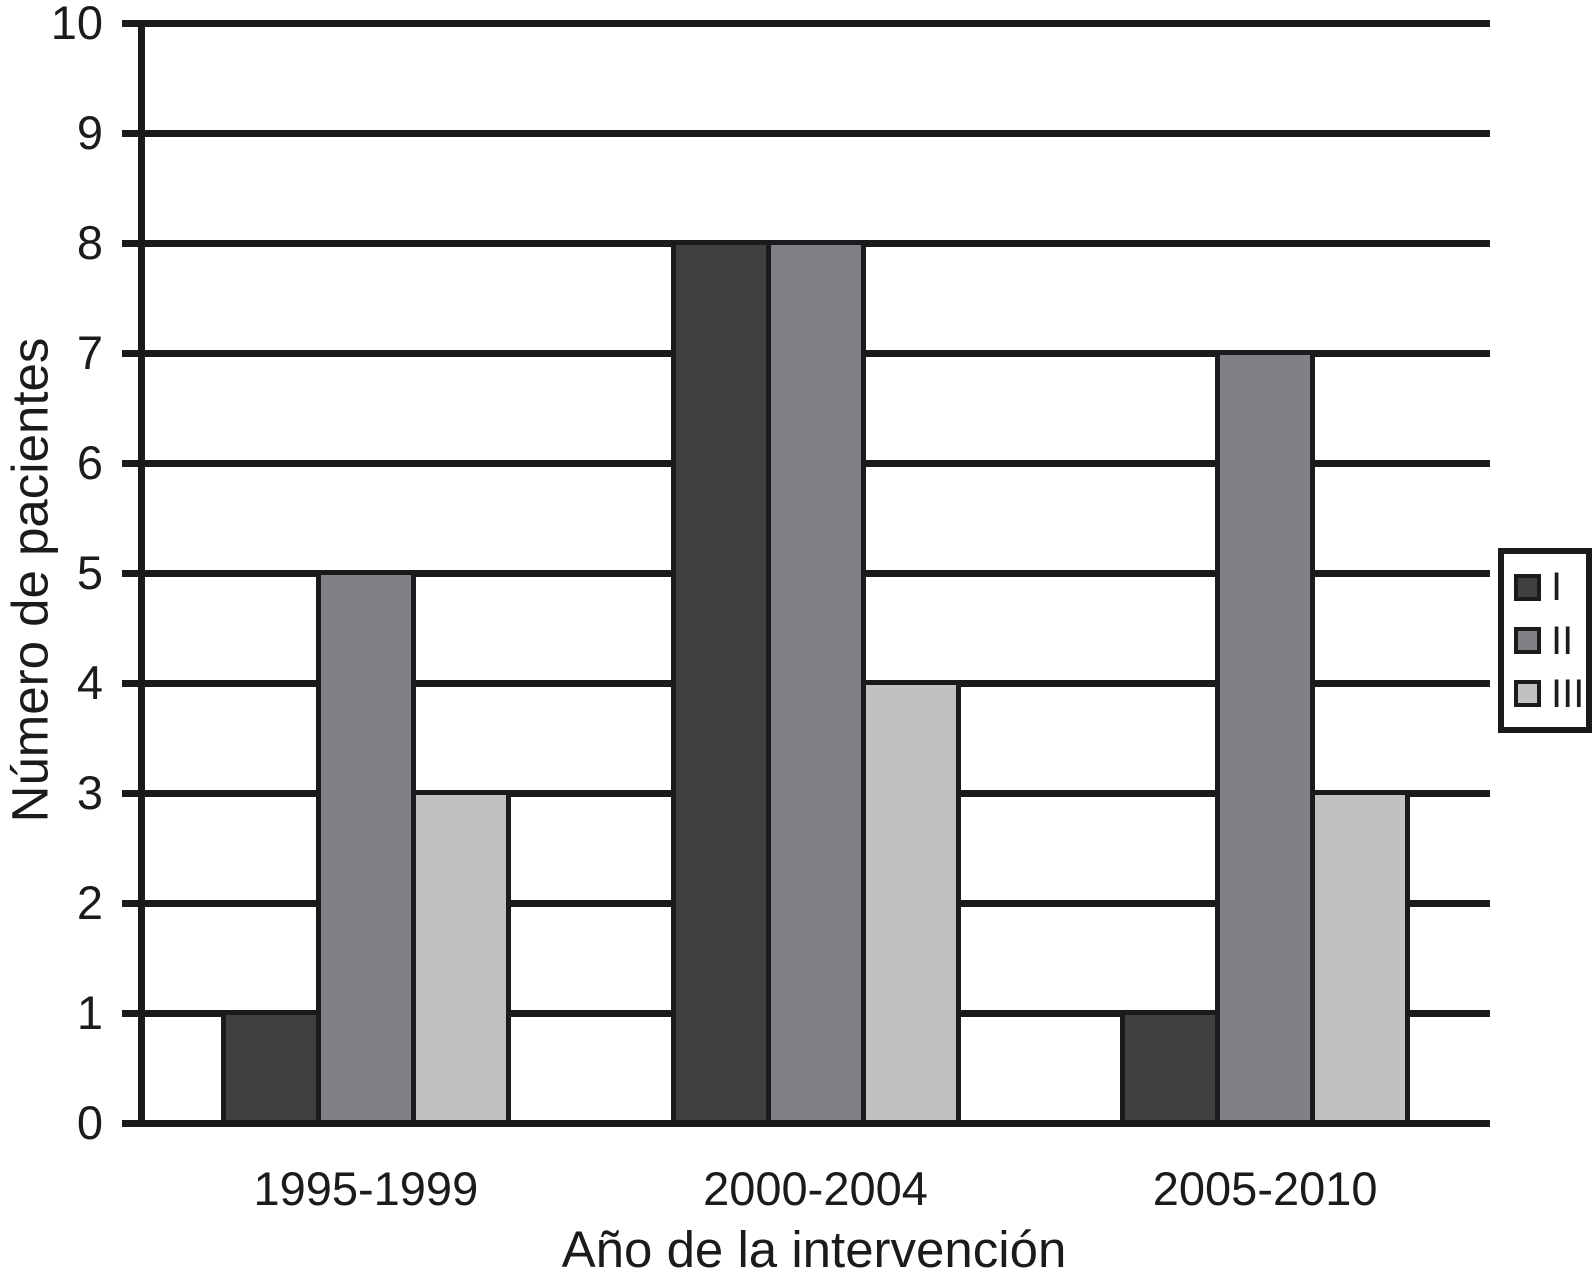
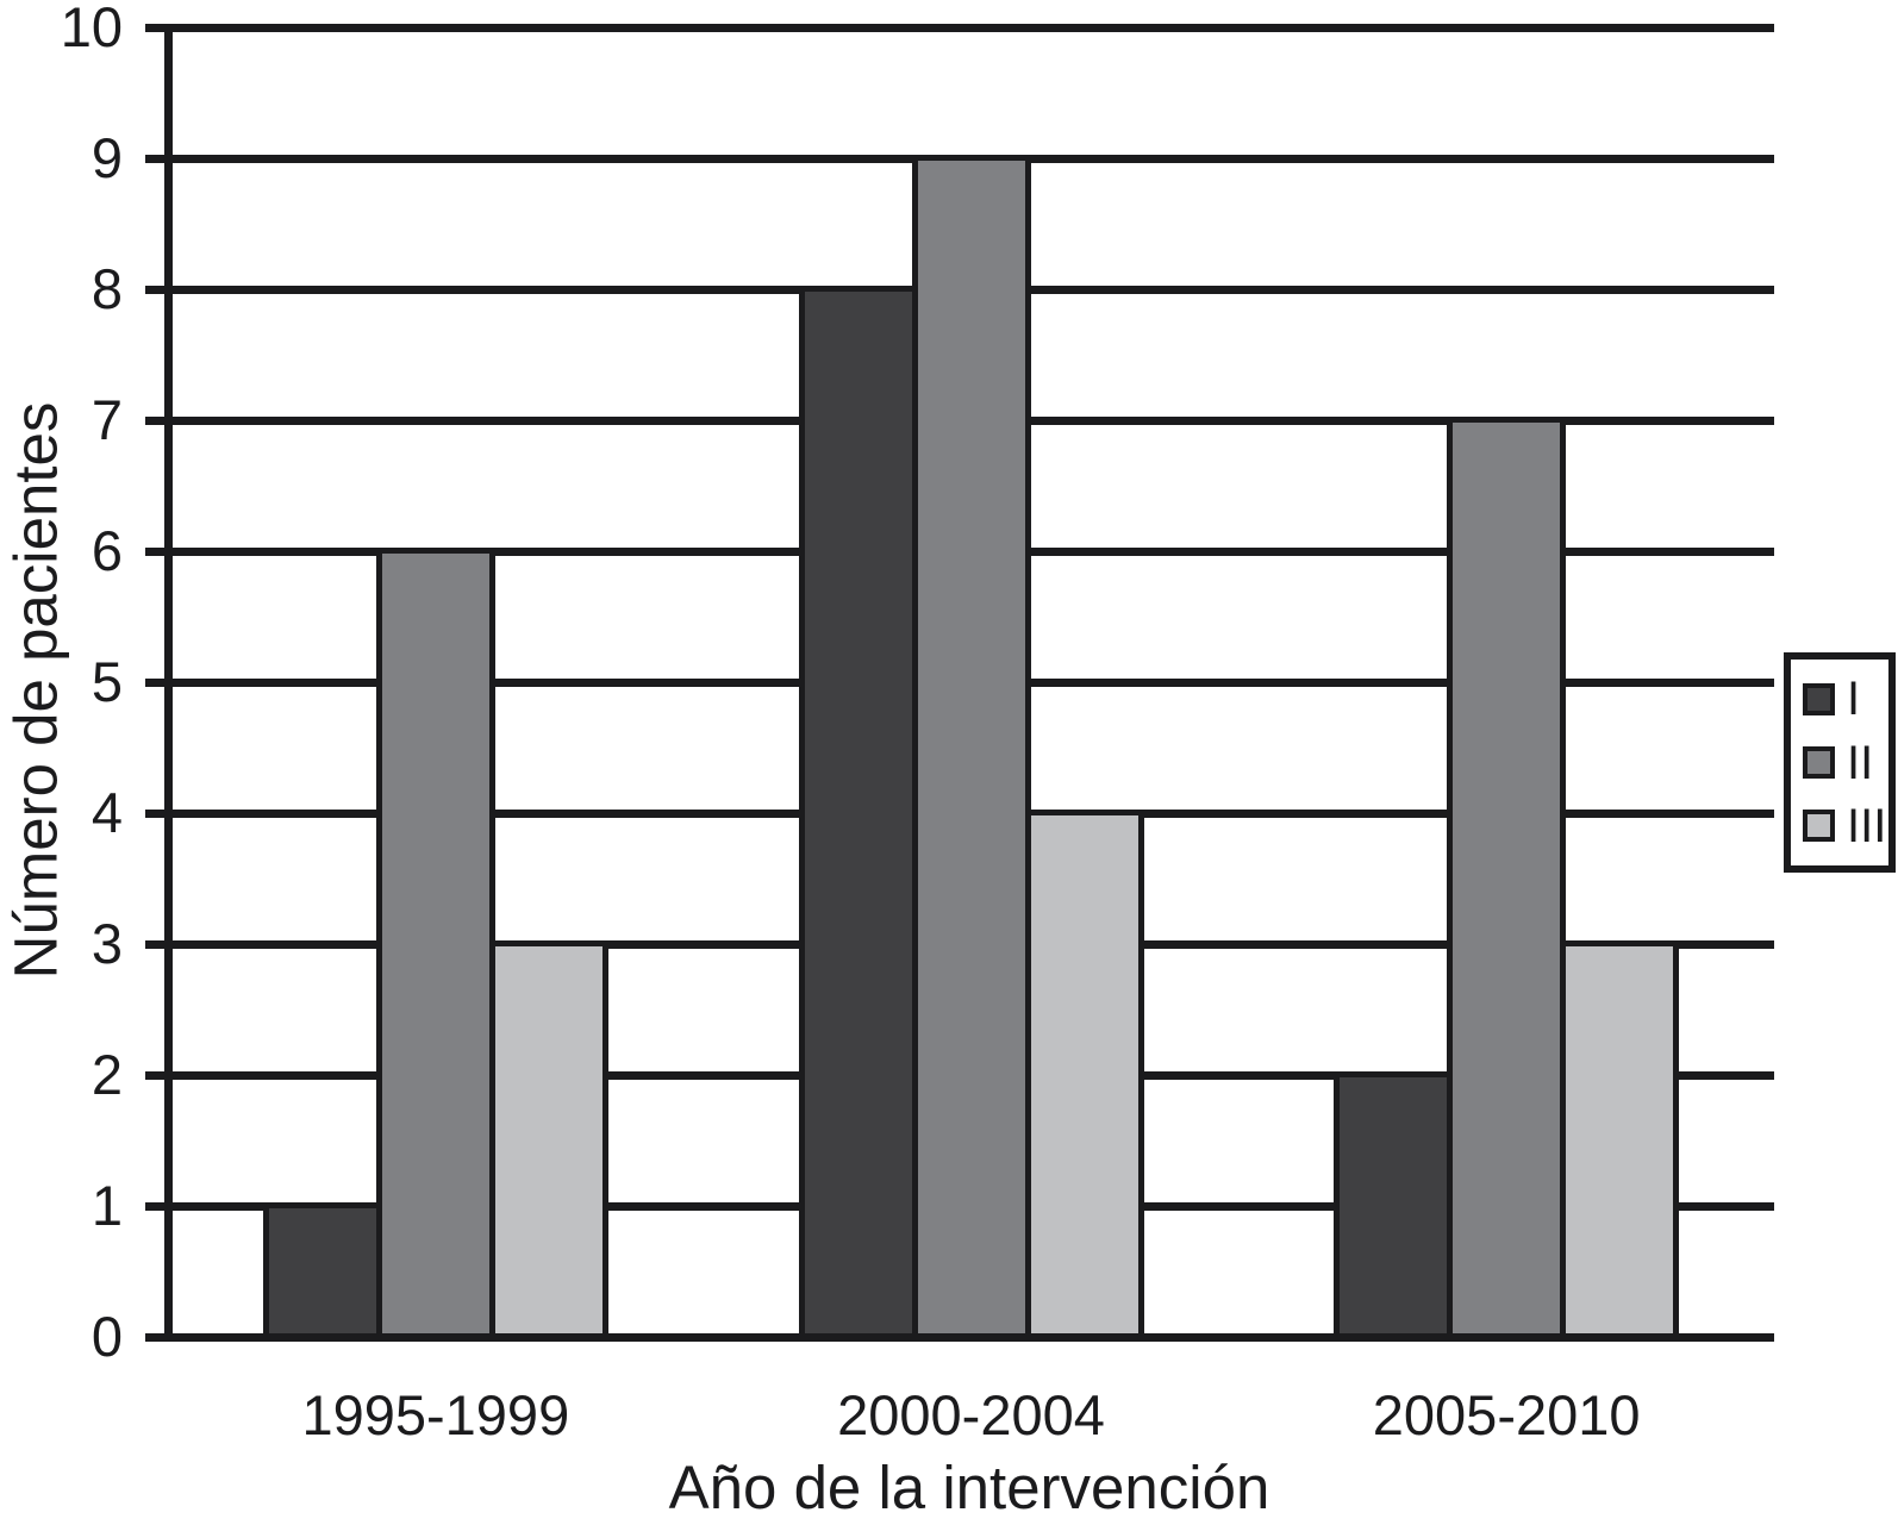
II/1995-1999: 5 -> 6
II/2000-2004: 8 -> 9
I/2005-2010: 1 -> 2
